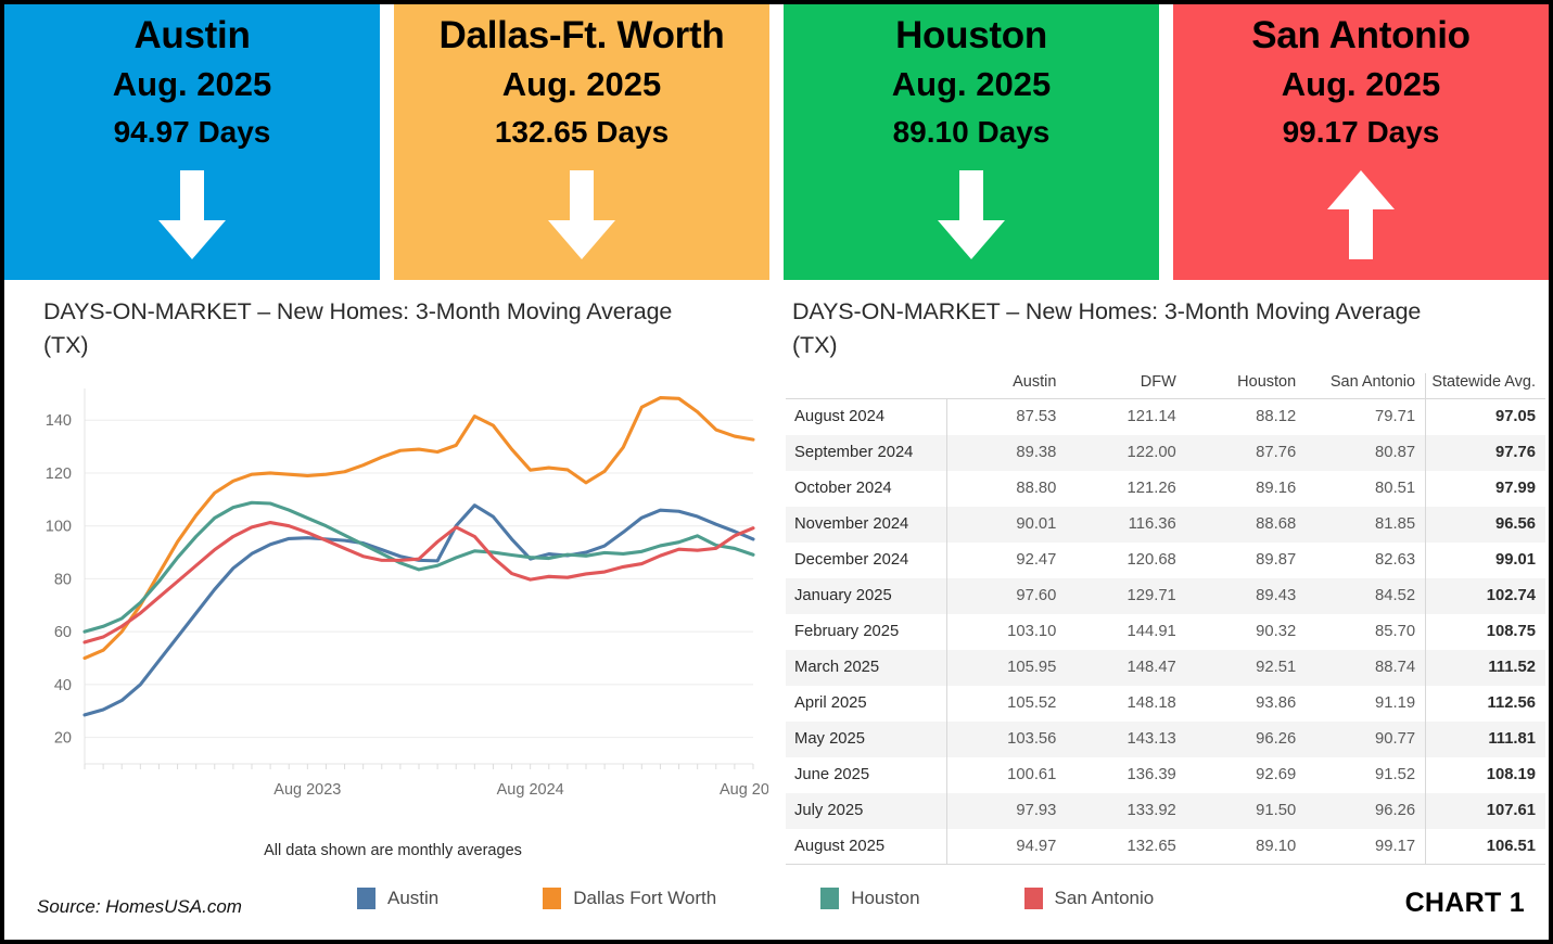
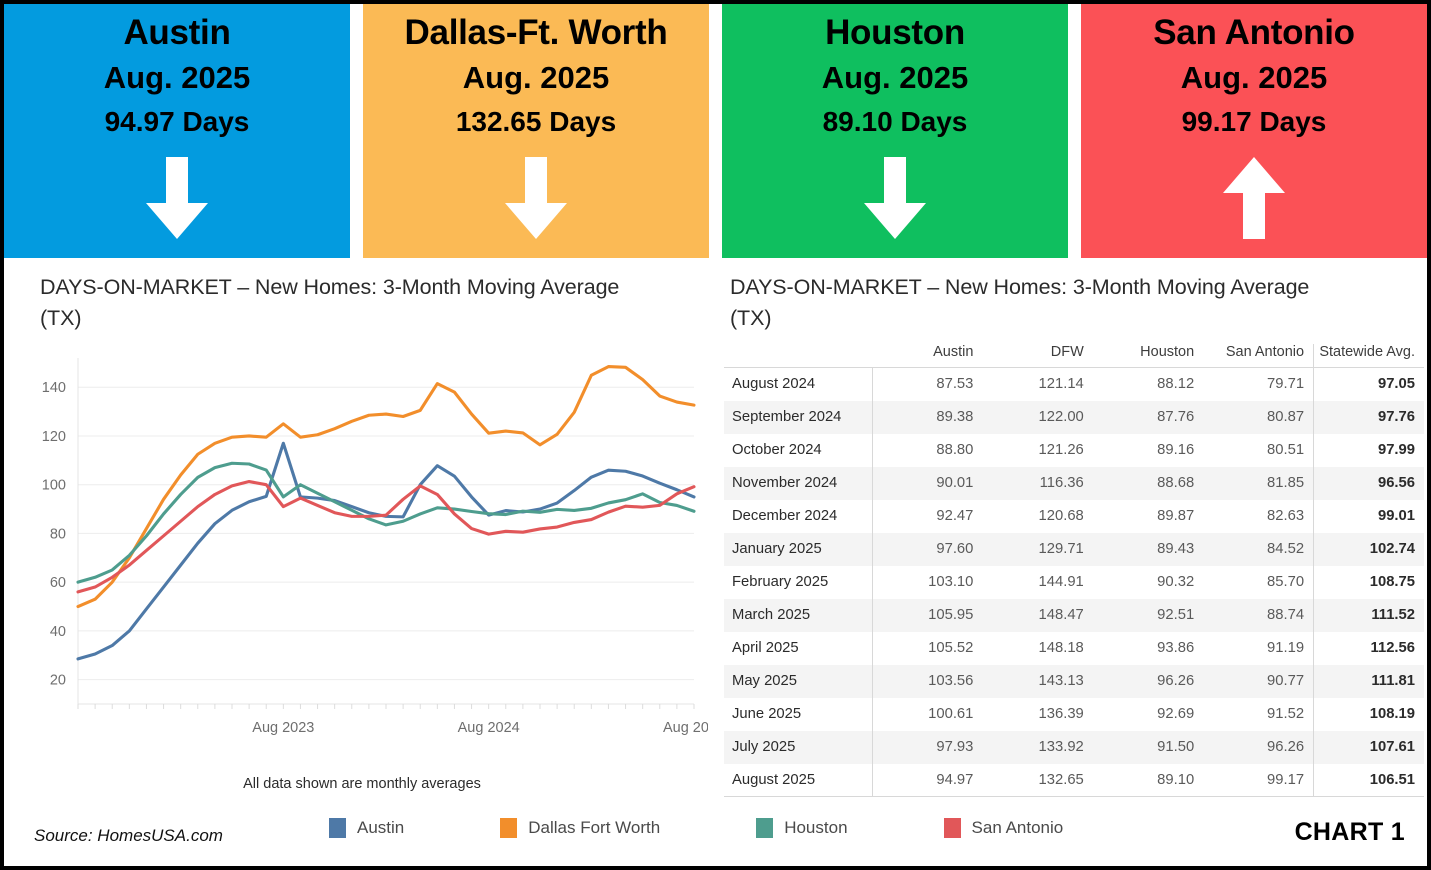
Austin/Aug 2023: 96 -> 117
Dallas Fort Worth/Aug 2023: 119 -> 125
Houston/Aug 2023: 103 -> 95
San Antonio/Aug 2023: 98 -> 91
